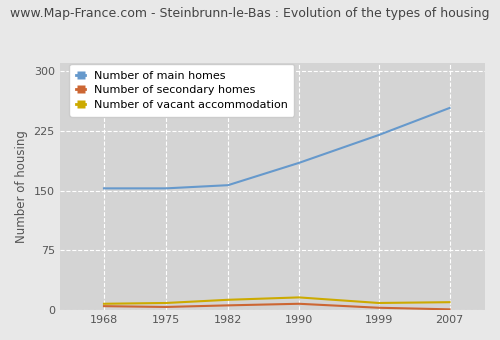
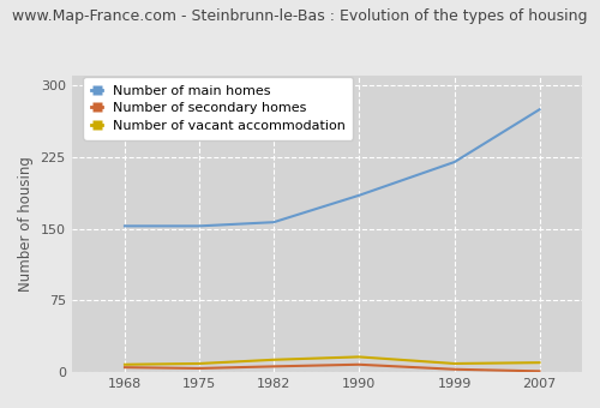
Number of main homes/2007: 254 -> 275
